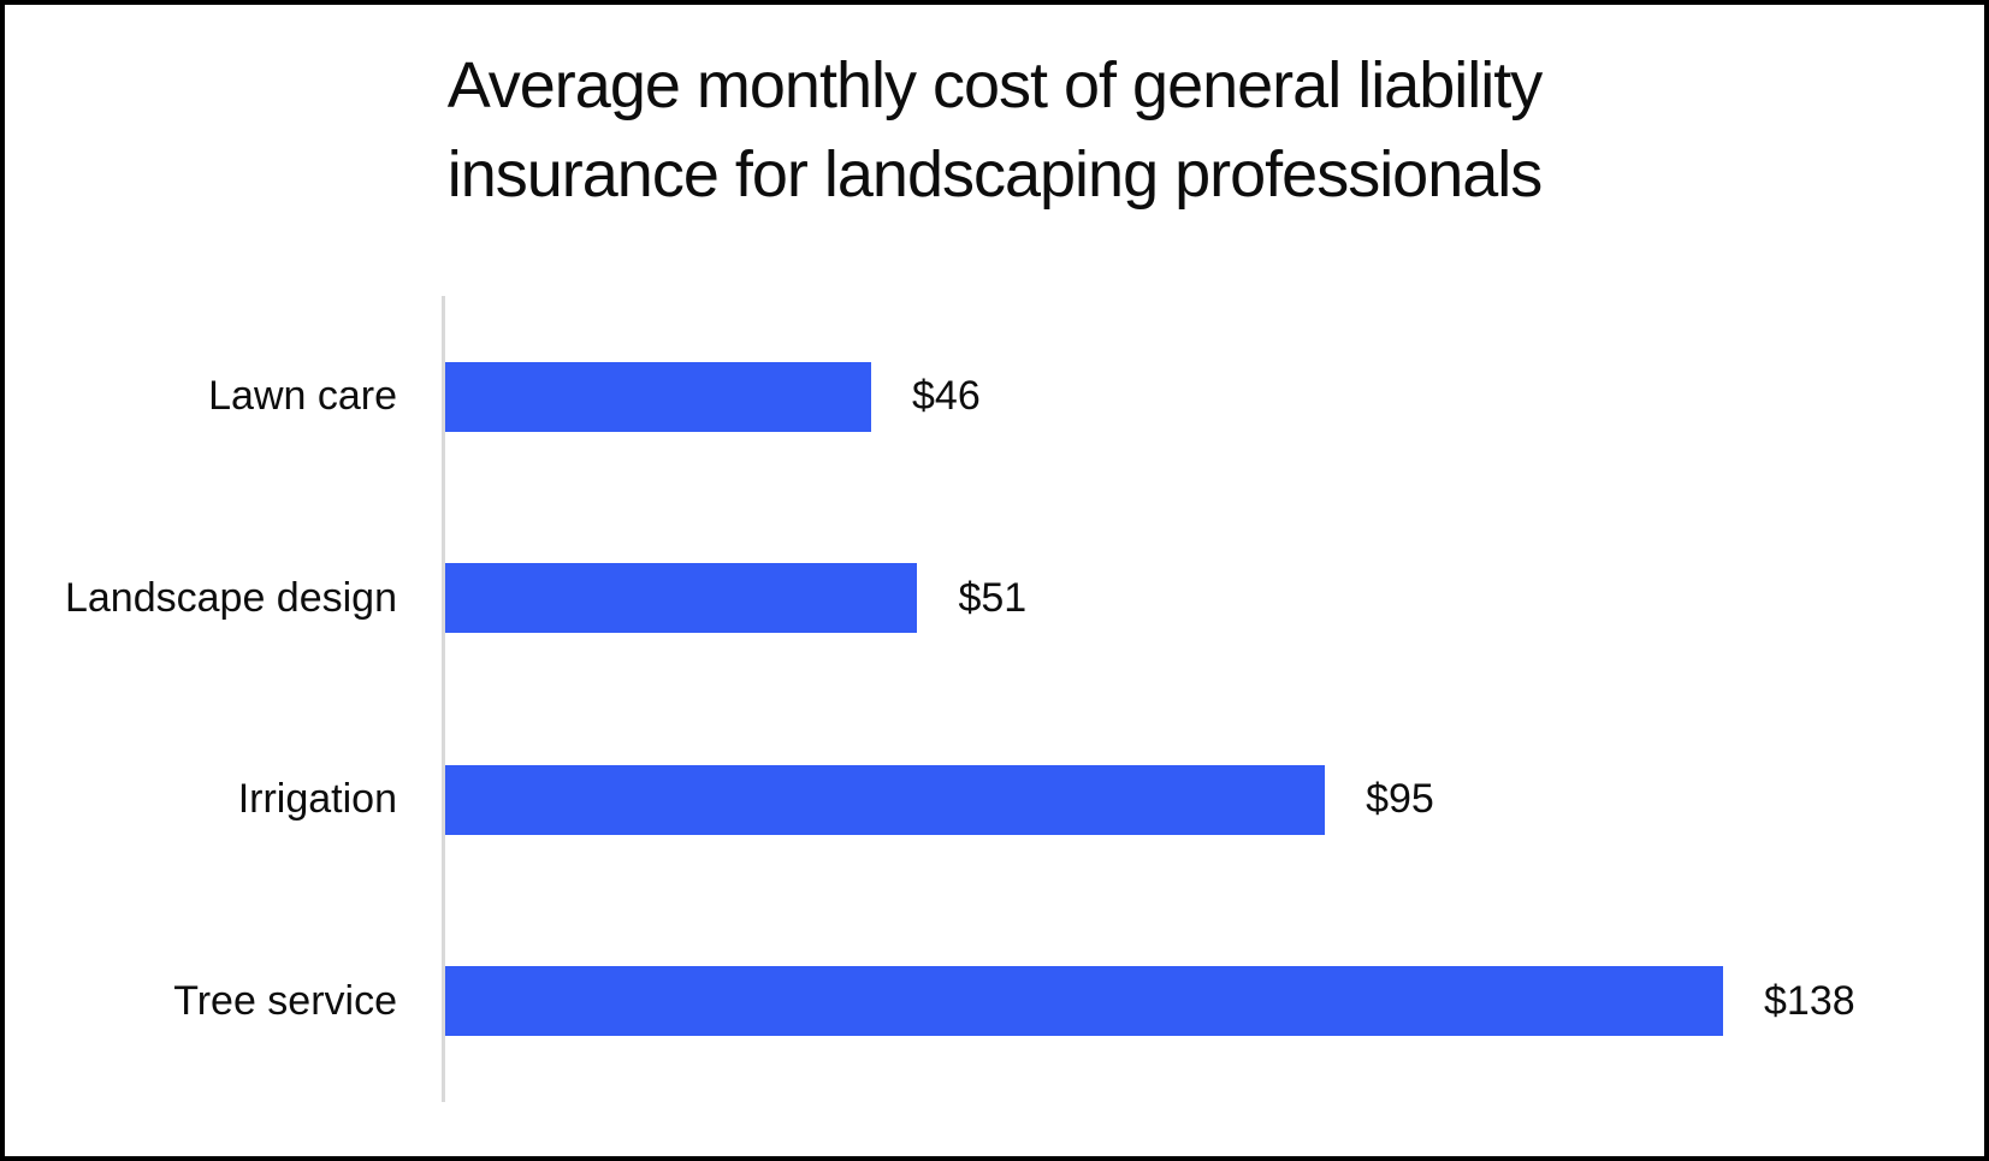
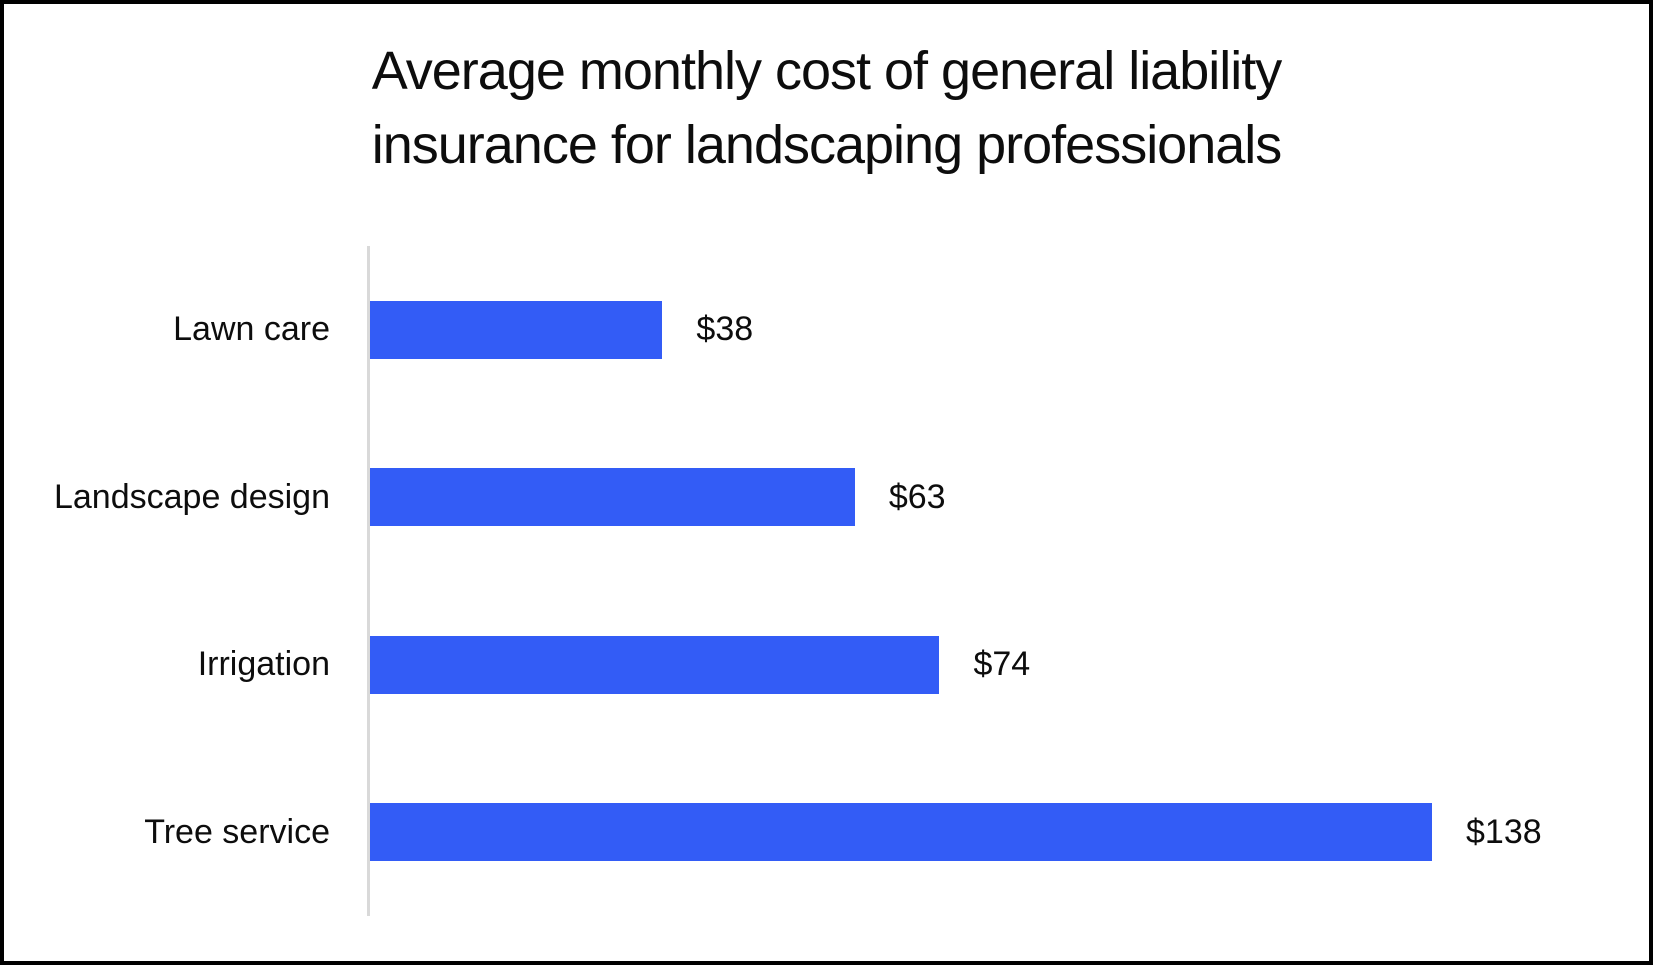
Lawn care: $46 -> $38
Landscape design: $51 -> $63
Irrigation: $95 -> $74
